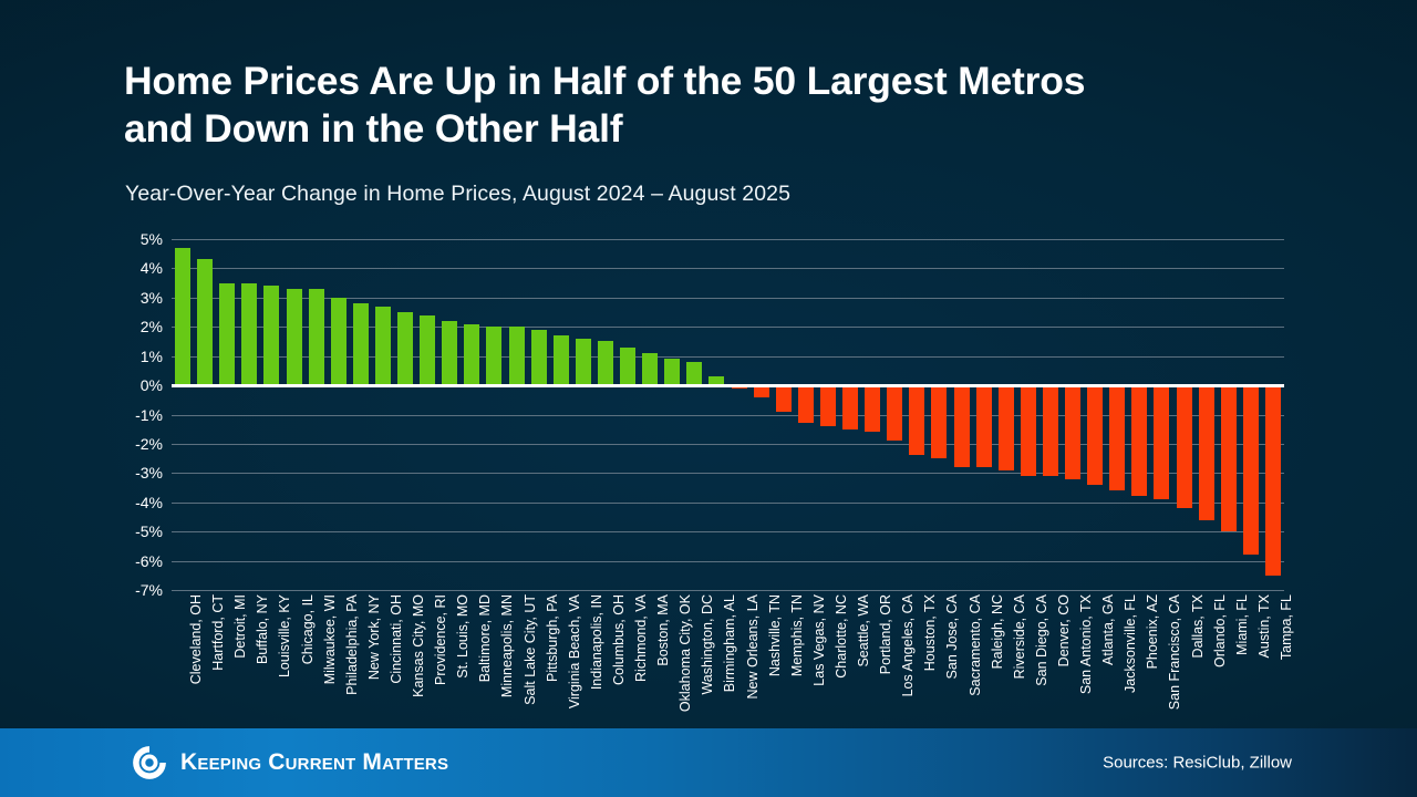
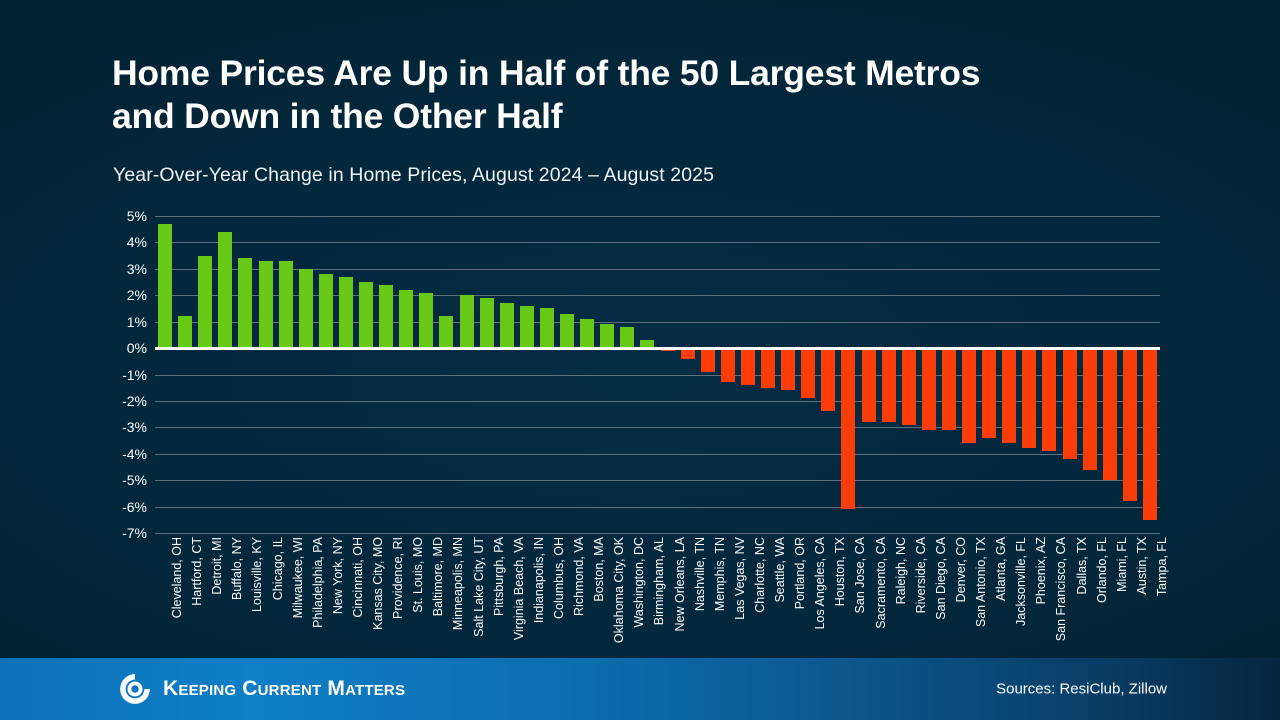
Hartford, CT: 4.3% -> 1.2%
Buffalo, NY: 3.5% -> 4.4%
Minneapolis, MN: 2.0% -> 1.2%
San Jose, CA: -2.5% -> -6.1%
San Antonio, TX: -3.2% -> -3.6%
